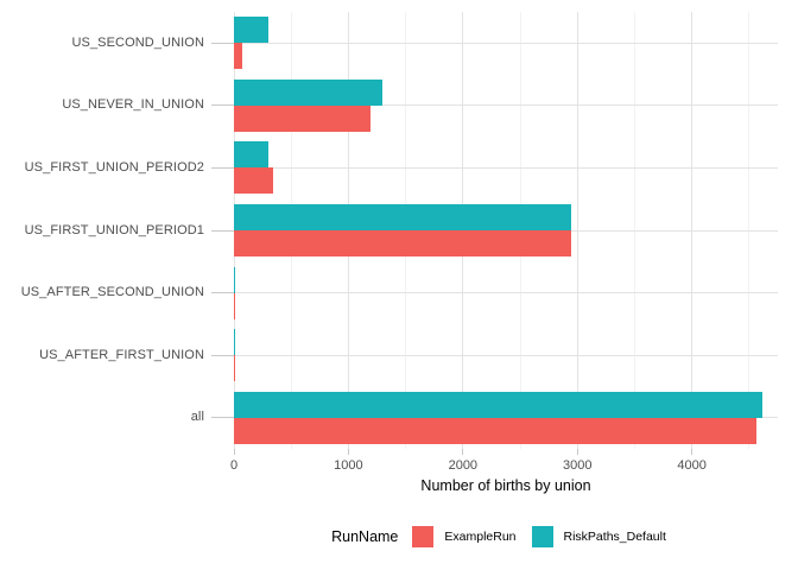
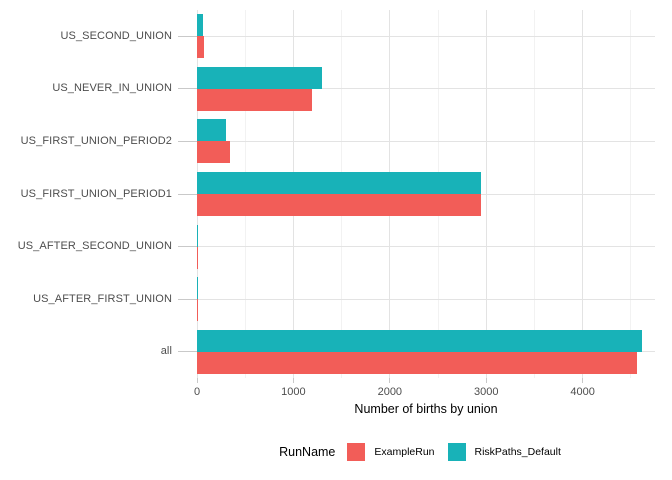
RiskPaths_Default/US_SECOND_UNION: 300 -> 100
